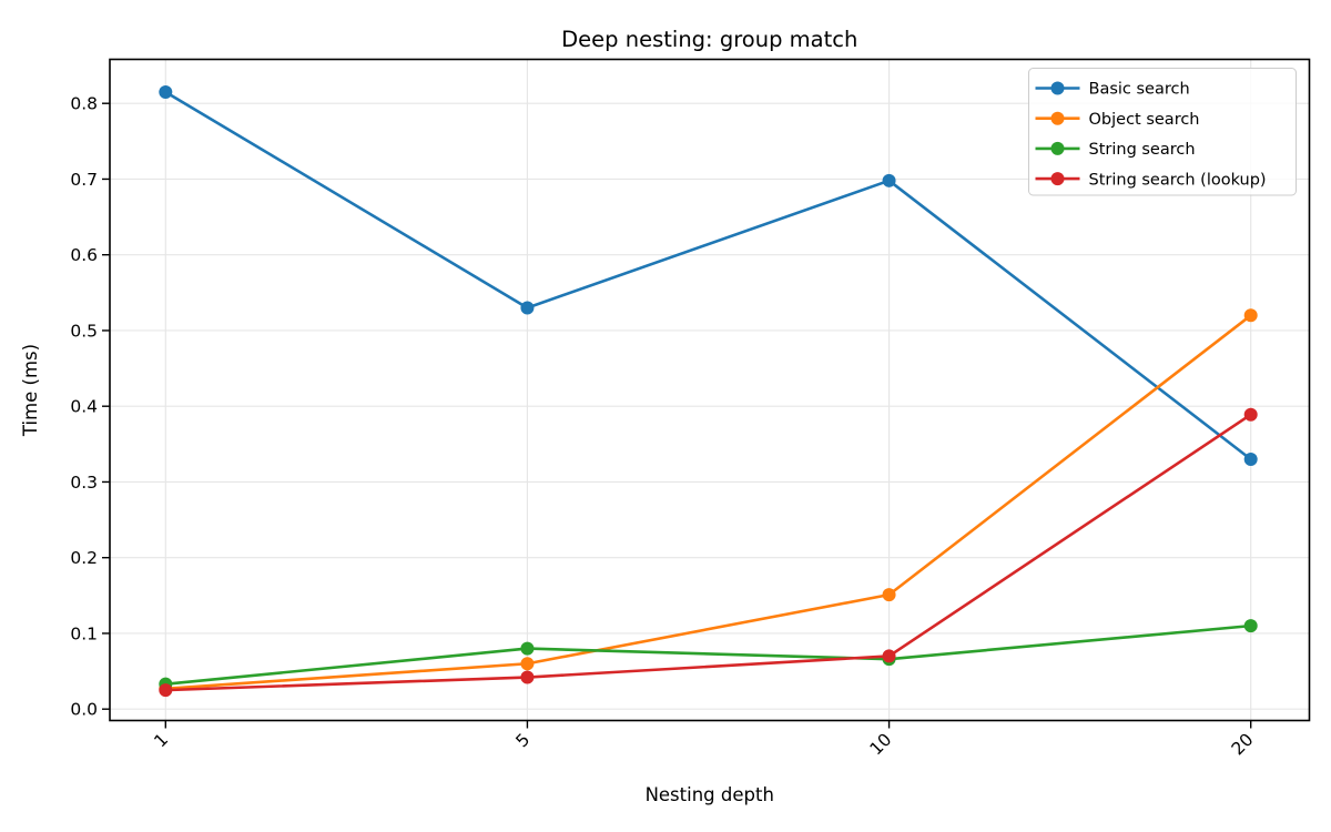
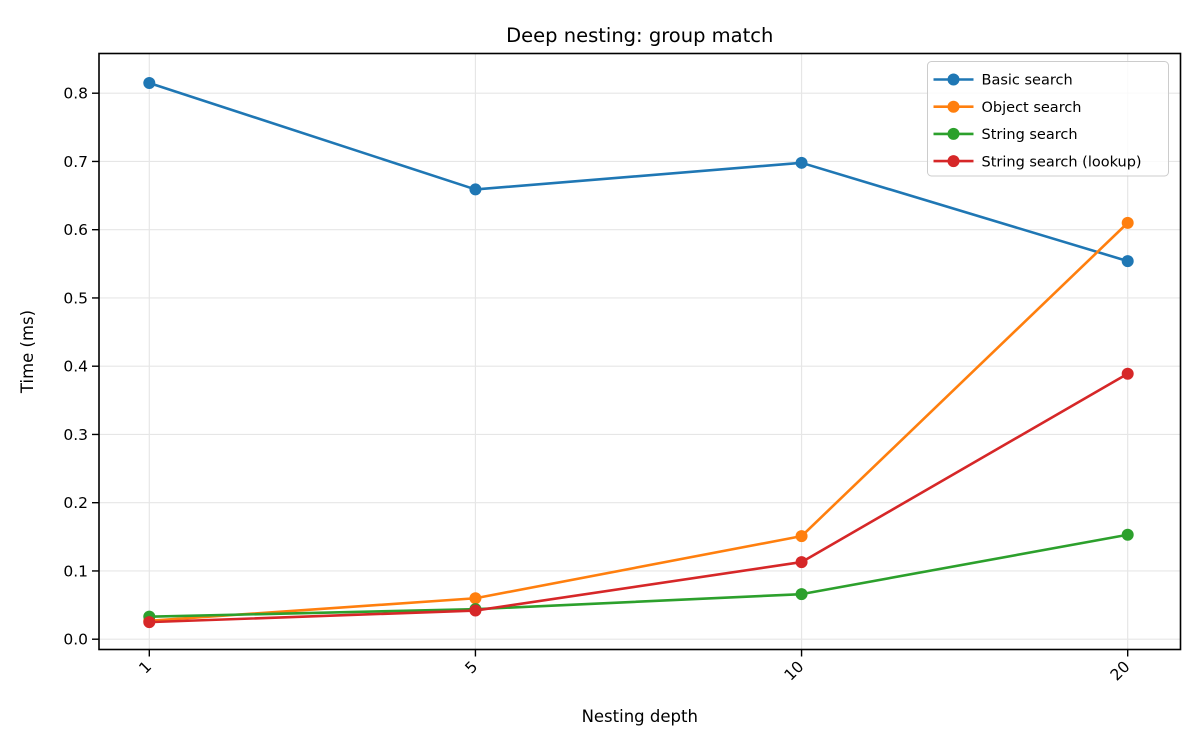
Basic search/5: 0.53 -> 0.66
String search/5: 0.08 -> 0.04
String search (lookup)/10: 0.07 -> 0.11
Basic search/20: 0.33 -> 0.55
Object search/20: 0.52 -> 0.61
String search/20: 0.11 -> 0.15
